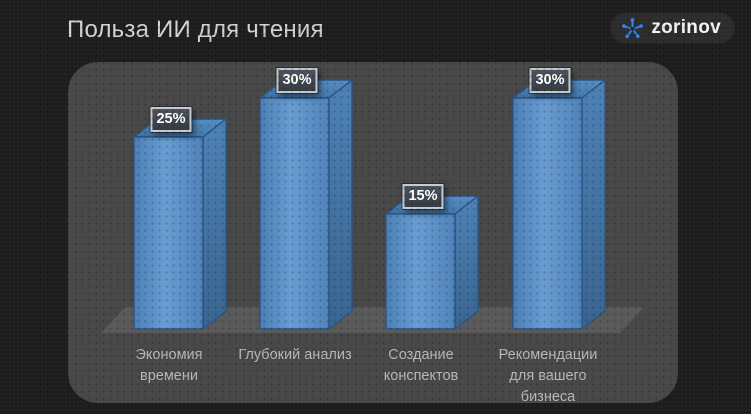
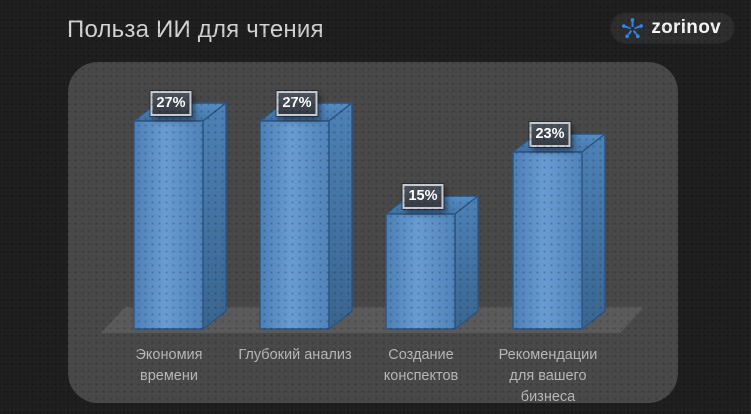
Экономия времени: 25% -> 27%
Глубокий анализ: 30% -> 27%
Рекомендации для вашего бизнеса: 30% -> 23%
